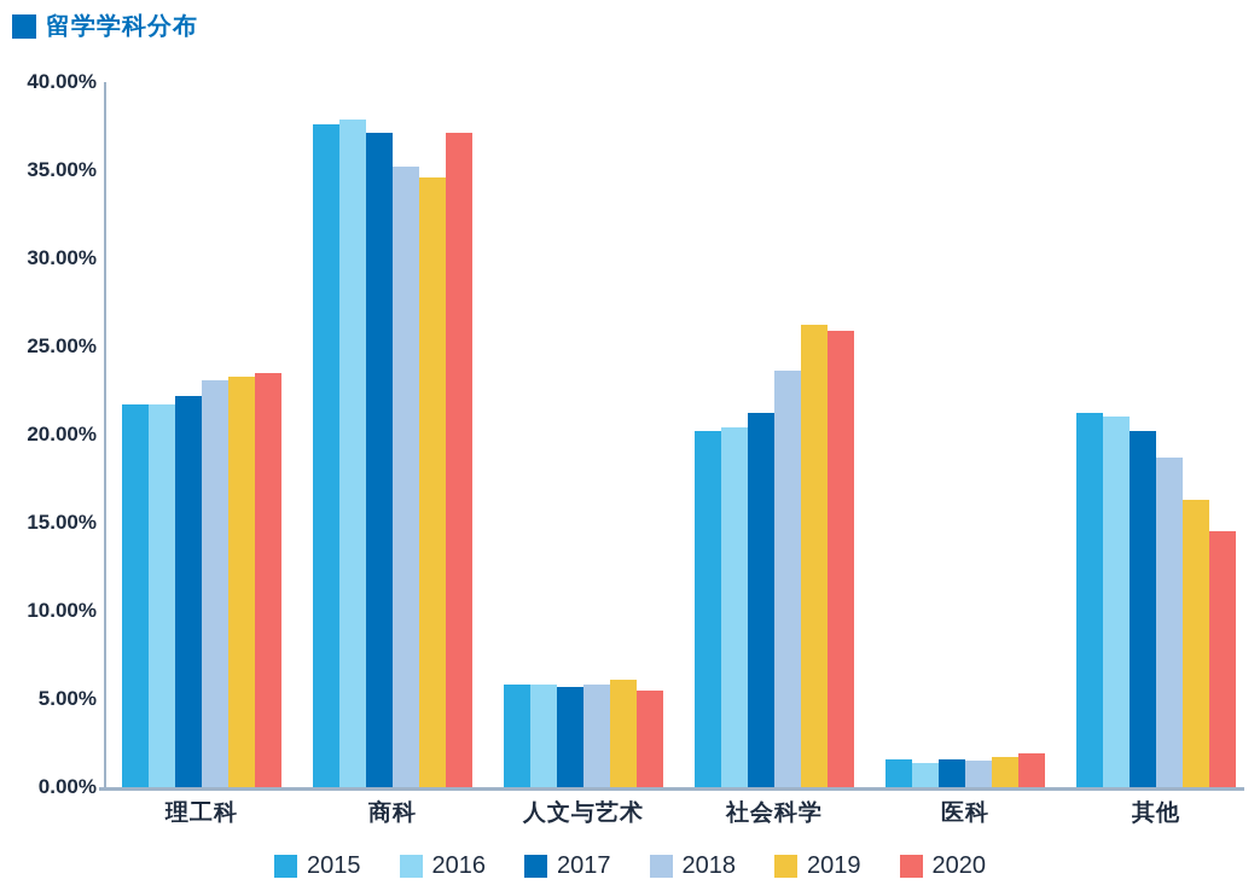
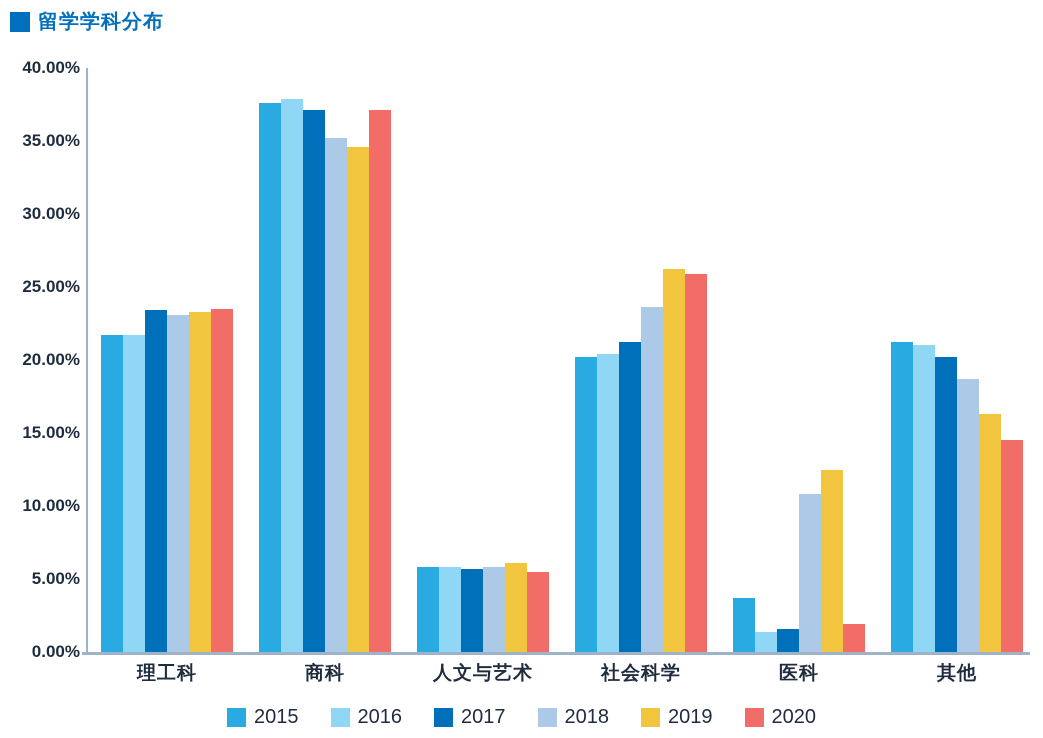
2017/理工科: 22.2% -> 23.4%
2015/医科: 1.6% -> 3.7%
2018/医科: 1.5% -> 10.8%
2019/医科: 1.7% -> 12.5%
